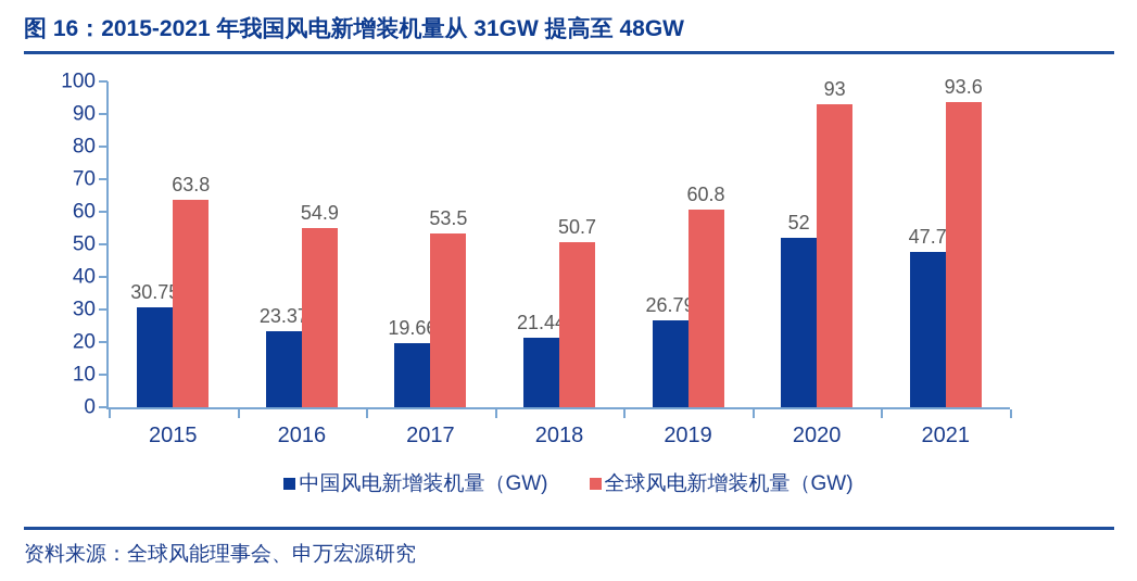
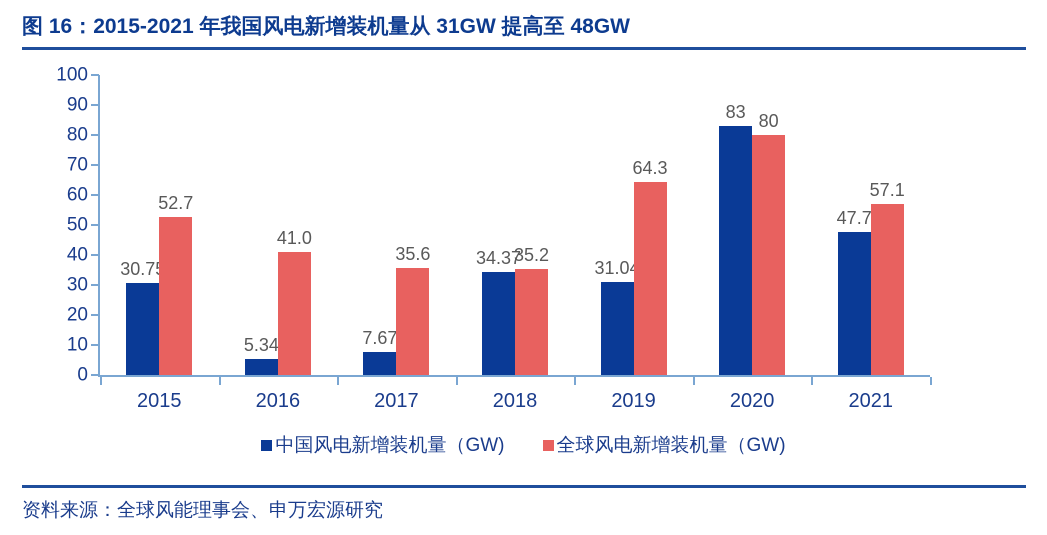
全球风电新增装机量（GW)/2015: 63.8 -> 52.7
中国风电新增装机量（GW)/2016: 23.37 -> 5.34
全球风电新增装机量（GW)/2016: 54.9 -> 41.0
中国风电新增装机量（GW)/2017: 19.66 -> 7.67
全球风电新增装机量（GW)/2017: 53.5 -> 35.6
中国风电新增装机量（GW)/2018: 21.44 -> 34.37
全球风电新增装机量（GW)/2018: 50.7 -> 35.2
中国风电新增装机量（GW)/2019: 26.79 -> 31.04
全球风电新增装机量（GW)/2019: 60.8 -> 64.3
中国风电新增装机量（GW)/2020: 52 -> 83
全球风电新增装机量（GW)/2020: 93 -> 80
全球风电新增装机量（GW)/2021: 93.6 -> 57.1
